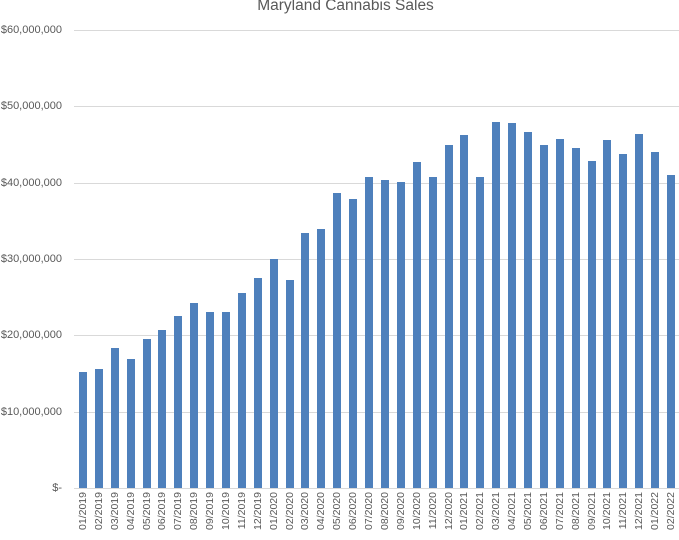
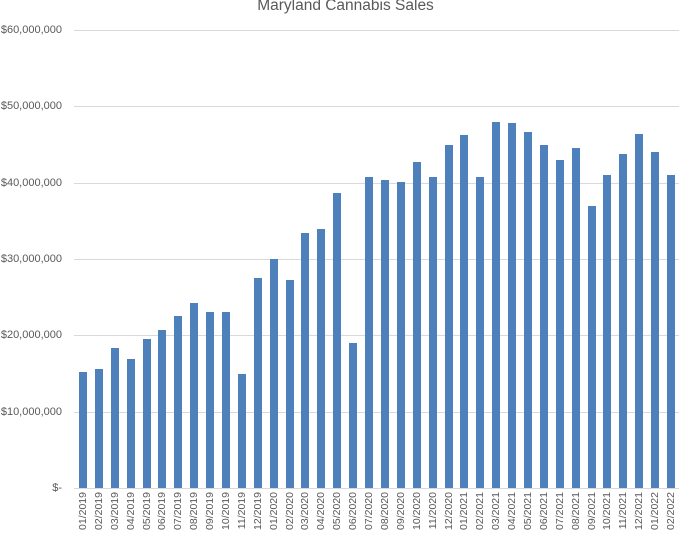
11/2019: $26000000 -> $15000000
06/2020: $38000000 -> $19000000
07/2021: $46000000 -> $43000000
09/2021: $43000000 -> $37000000
10/2021: $46000000 -> $41000000
